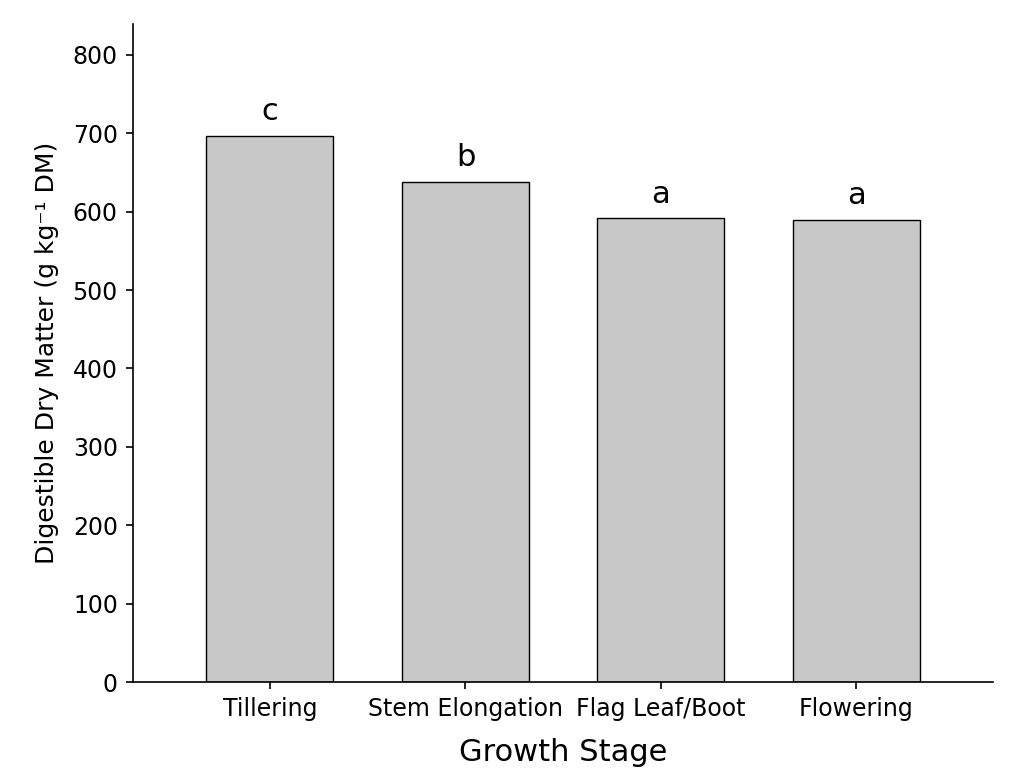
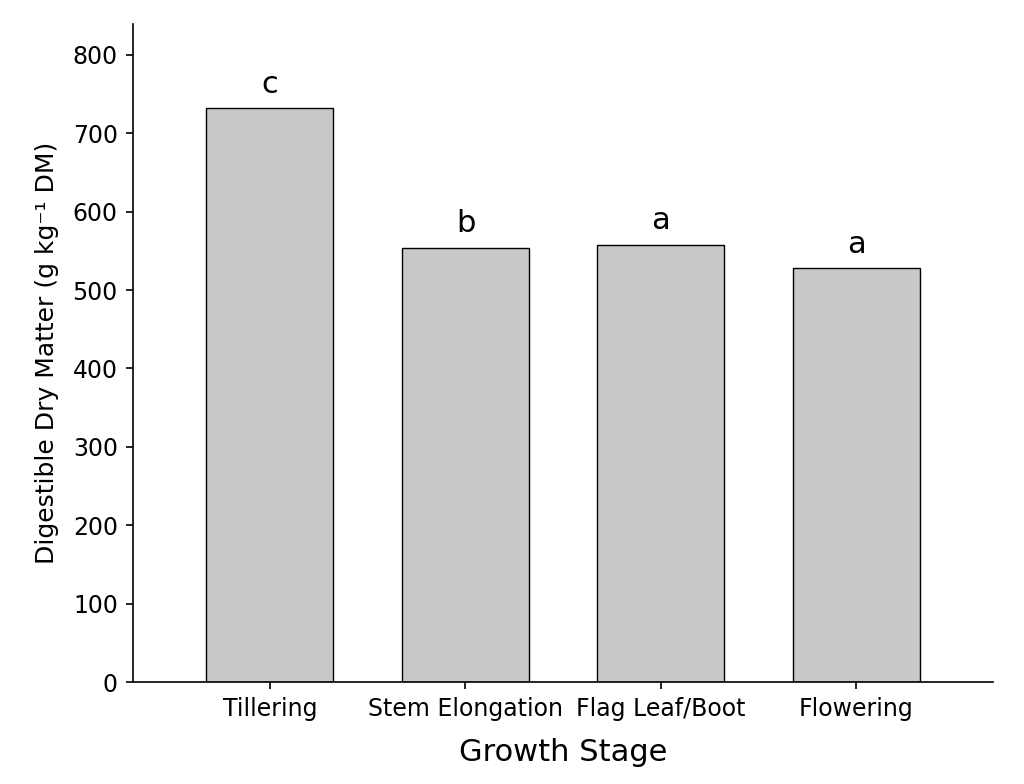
Tillering: 697 -> 732
Stem Elongation: 638 -> 554
Flag Leaf/Boot: 592 -> 558
Flowering: 590 -> 528
